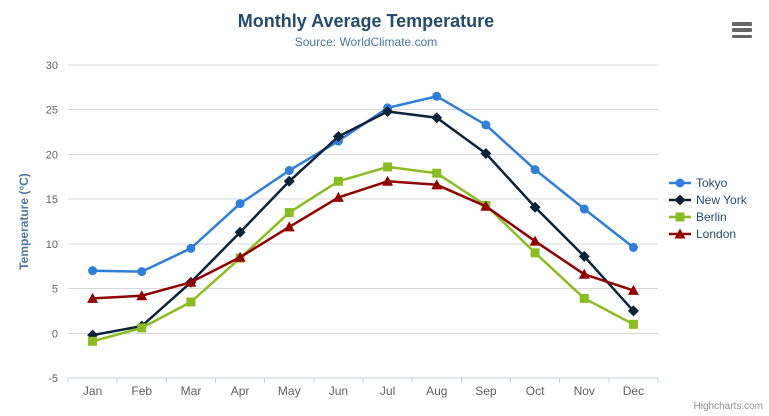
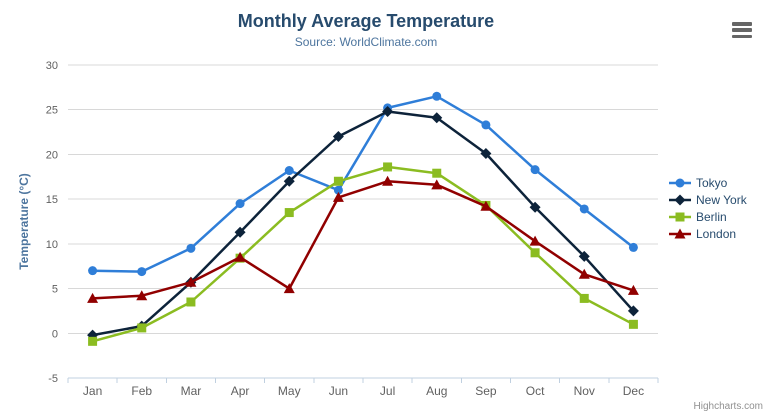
London/May: 12 -> 5
Tokyo/Jun: 22 -> 16
